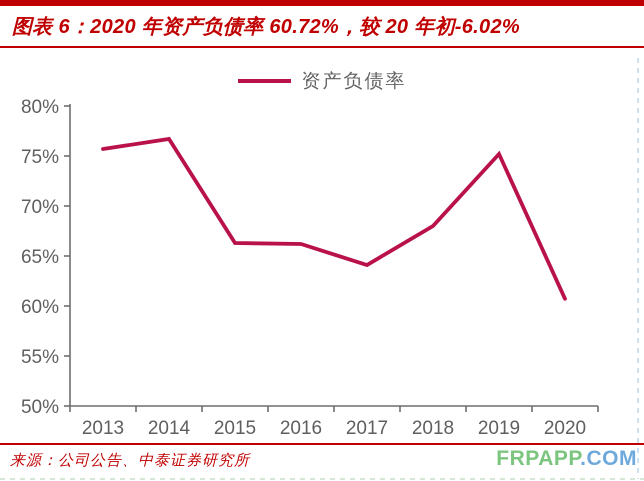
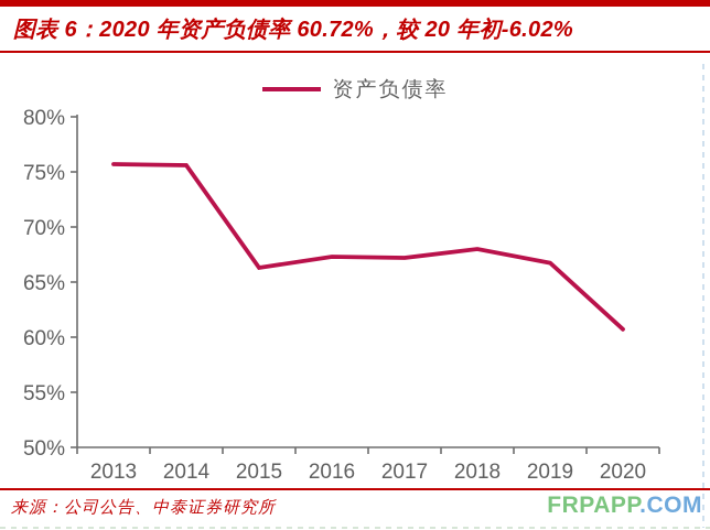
2014: 76.7% -> 75.6%
2016: 66.2% -> 67.3%
2017: 64.1% -> 67.2%
2019: 75.2% -> 66.7%
